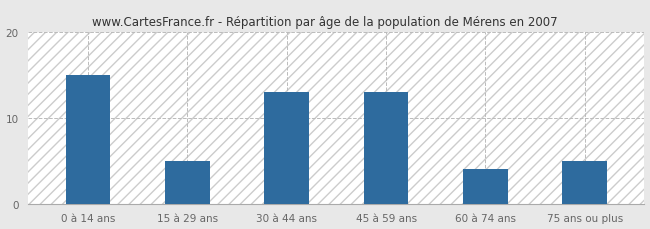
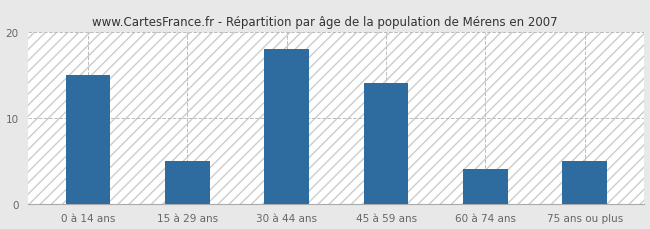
30 à 44 ans: 13 -> 18
45 à 59 ans: 13 -> 14
